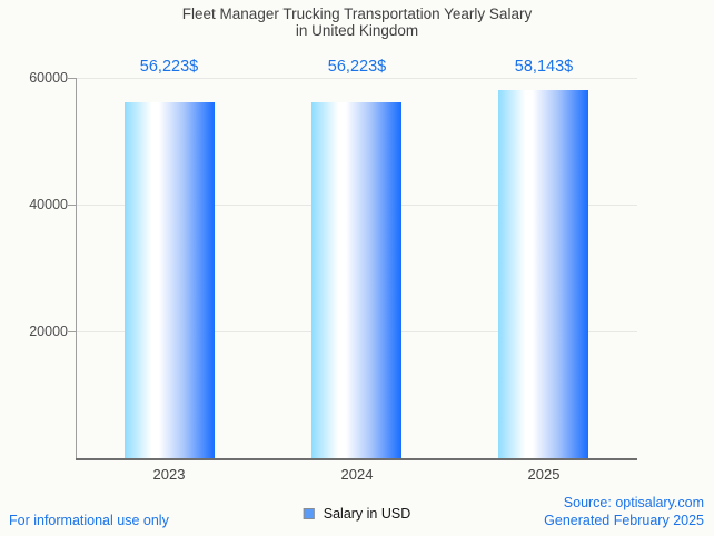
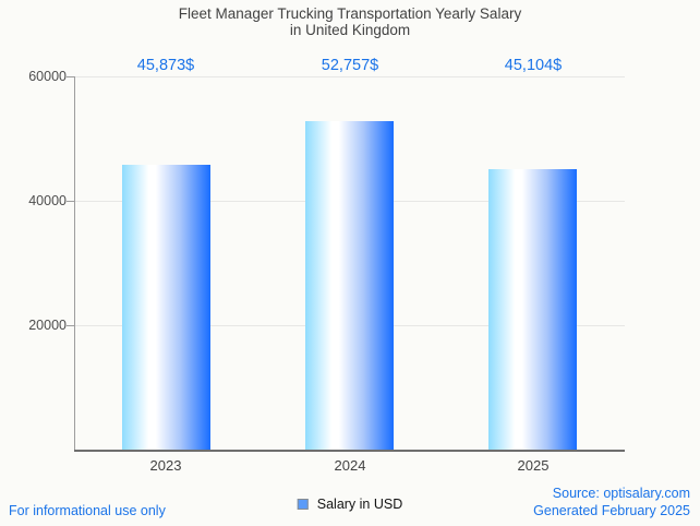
2023: 56,223 -> 45,873
2024: 56,223 -> 52,757
2025: 58,143 -> 45,104
